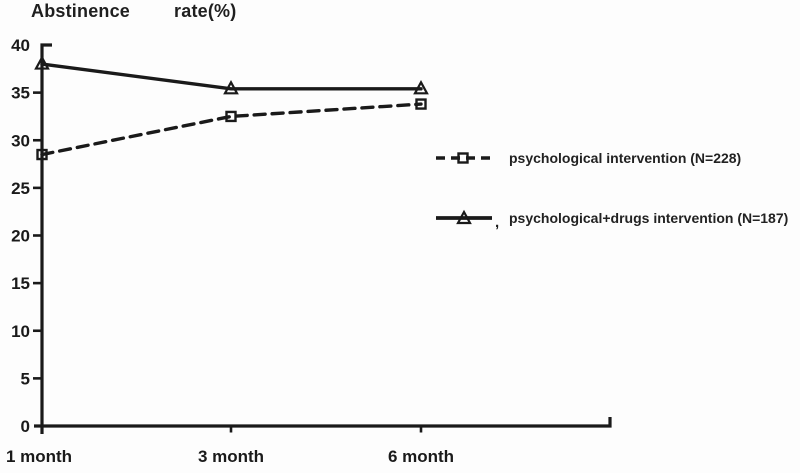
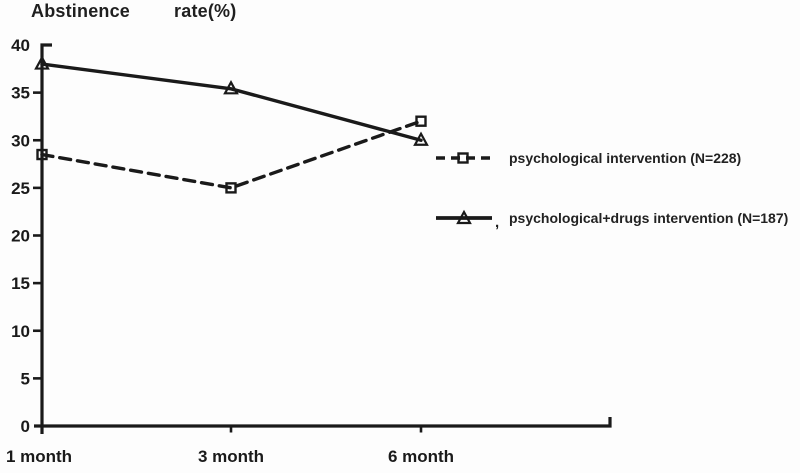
psychological intervention (N=228)/3 month: 32 -> 25
psychological intervention (N=228)/6 month: 34 -> 32
psychological+drugs intervention (N=187)/6 month: 35 -> 30
